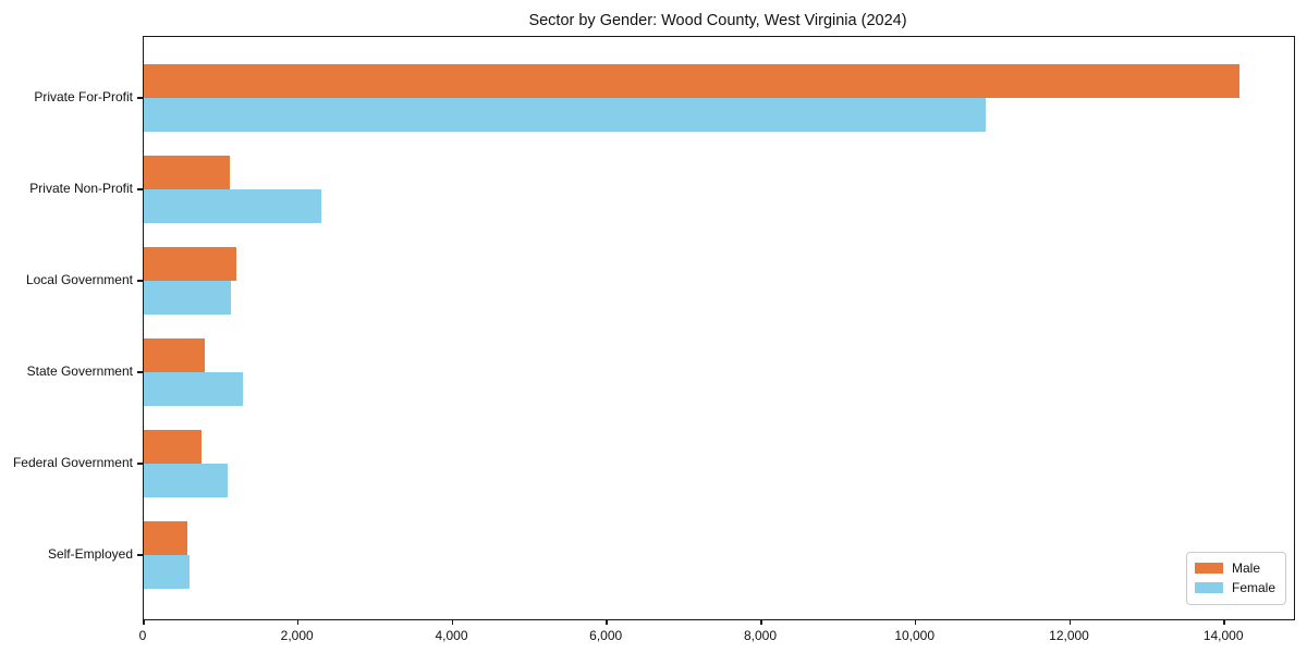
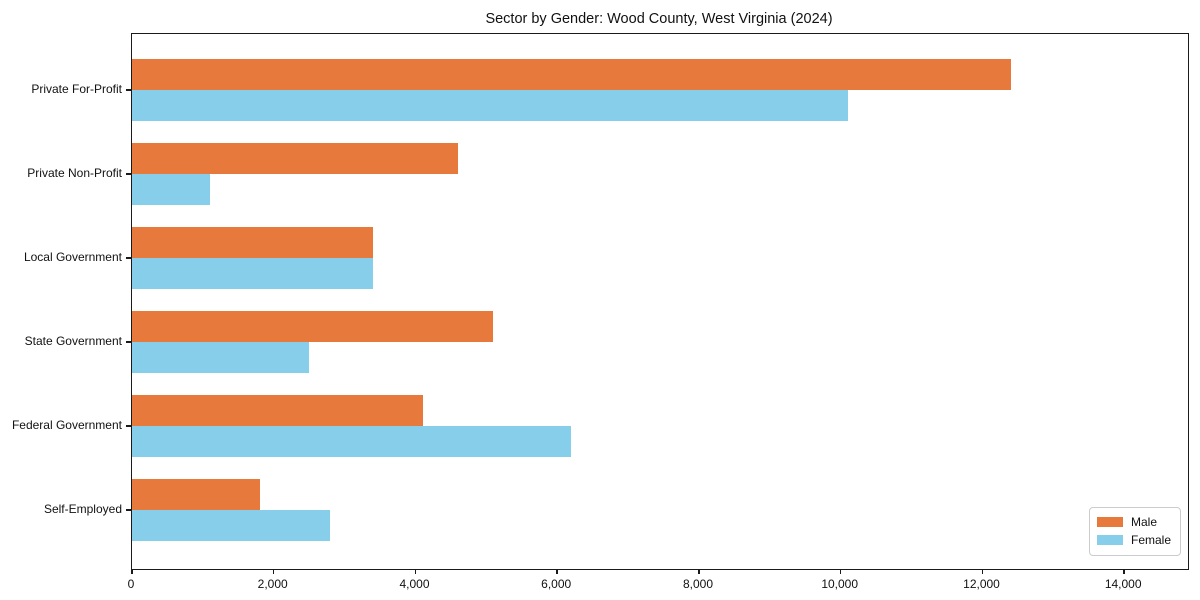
Male/Private For-Profit: 14200 -> 12400
Female/Private For-Profit: 10900 -> 10100
Male/Private Non-Profit: 1100 -> 4600
Female/Private Non-Profit: 2300 -> 1100
Male/Local Government: 1200 -> 3400
Female/Local Government: 1100 -> 3400
Male/State Government: 800 -> 5100
Female/State Government: 1300 -> 2500
Male/Federal Government: 800 -> 4100
Female/Federal Government: 1100 -> 6200
Male/Self-Employed: 600 -> 1800
Female/Self-Employed: 600 -> 2800
